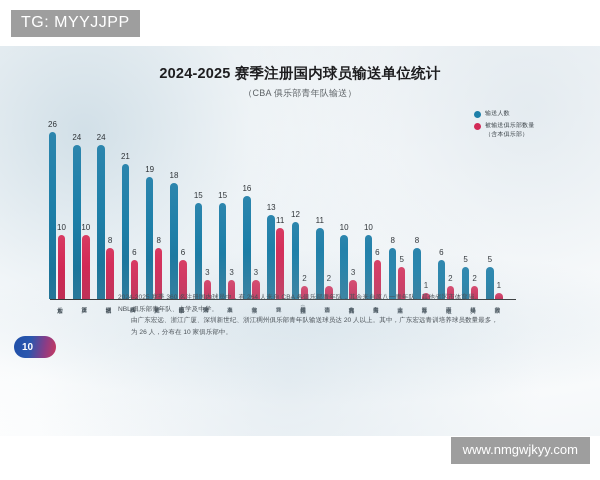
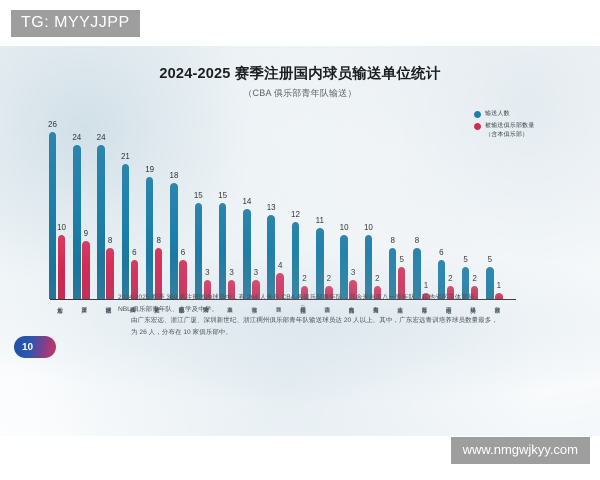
被输送俱乐部数量（含本俱乐部）/浙江广厦: 10 -> 9
输送人数/北京首钢: 16 -> 14
被输送俱乐部数量（含本俱乐部）/龙狮: 11 -> 4
被输送俱乐部数量（含本俱乐部）/青岛国信海天: 6 -> 2
